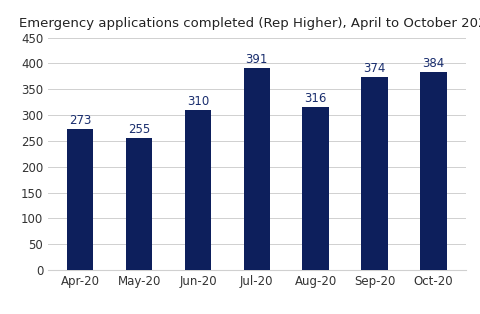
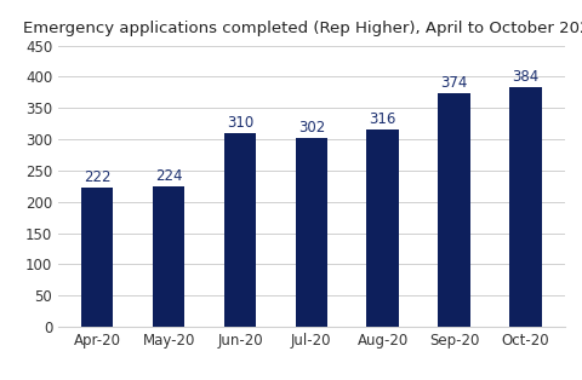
Apr-20: 273 -> 222
May-20: 255 -> 224
Jul-20: 391 -> 302
